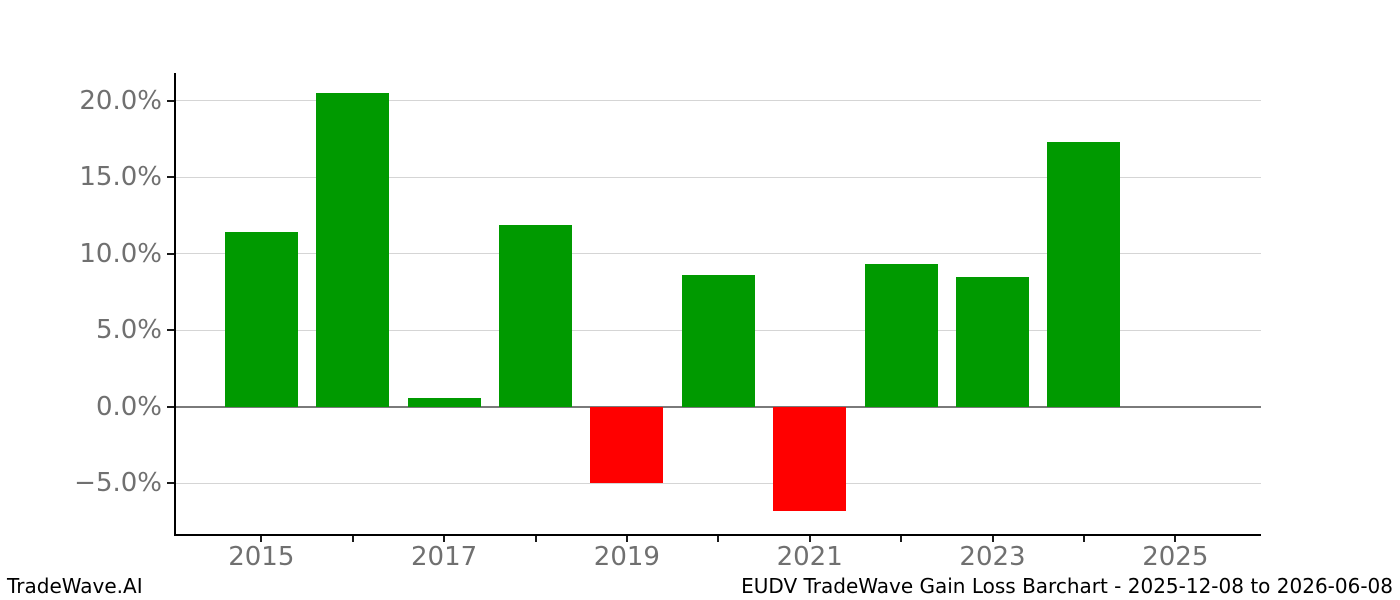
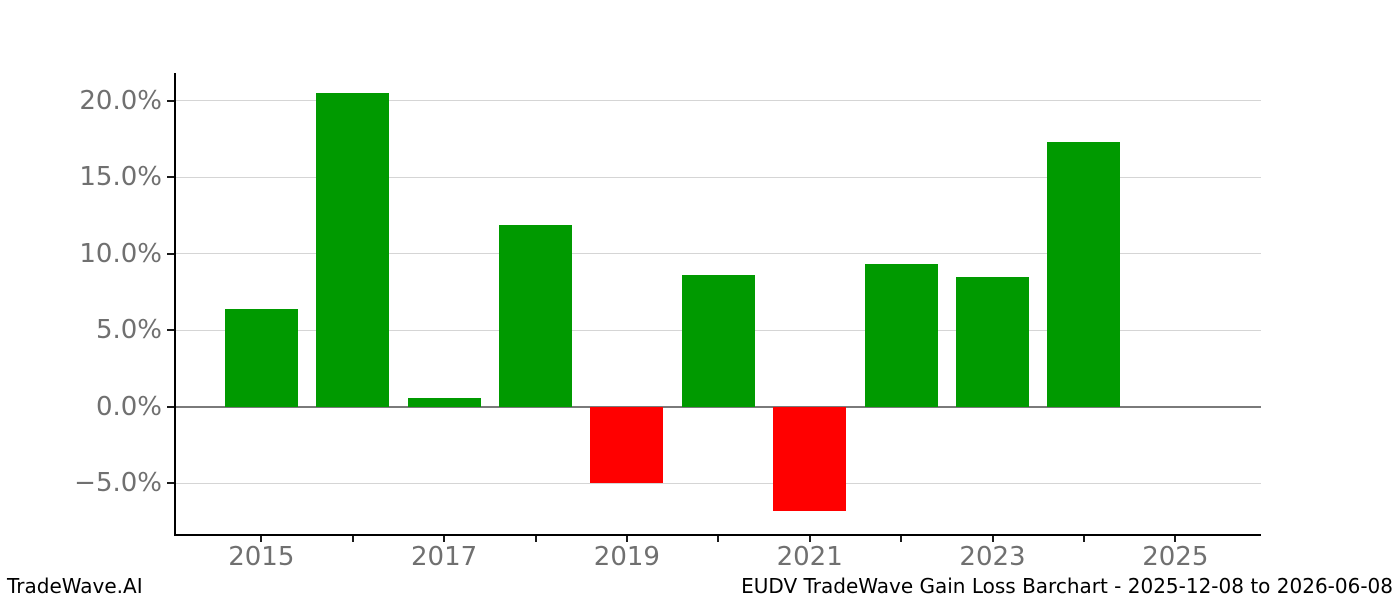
2015: 11.4% -> 6.4%
